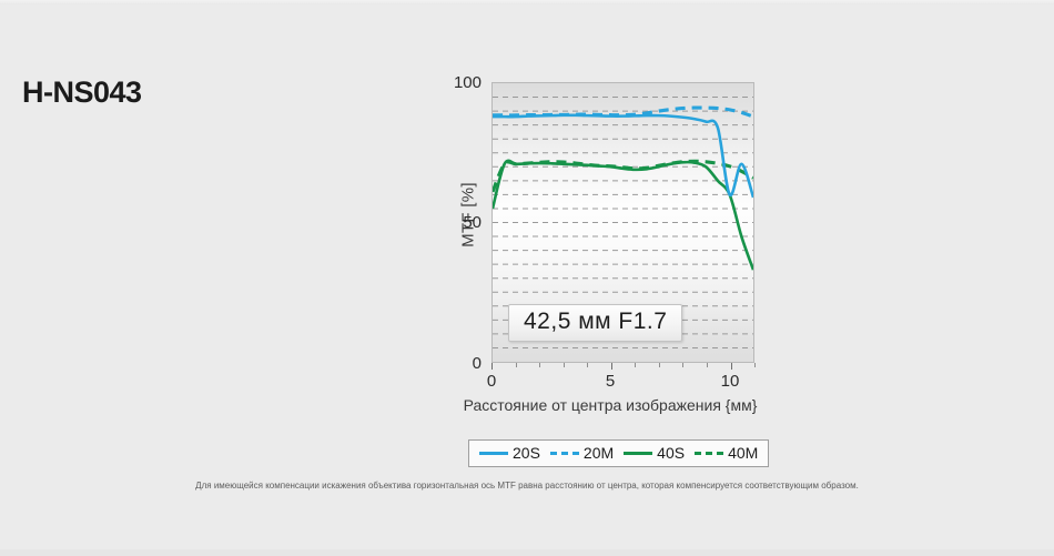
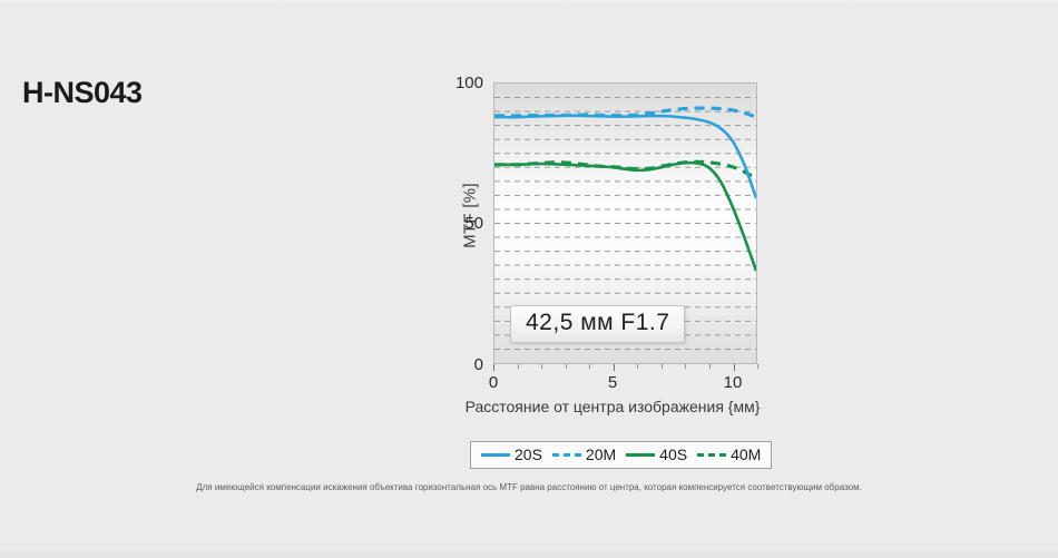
40S/0: 55 -> 71
40M/0: 61 -> 71
20S/10: 60 -> 80
40S/10: 60 -> 56
